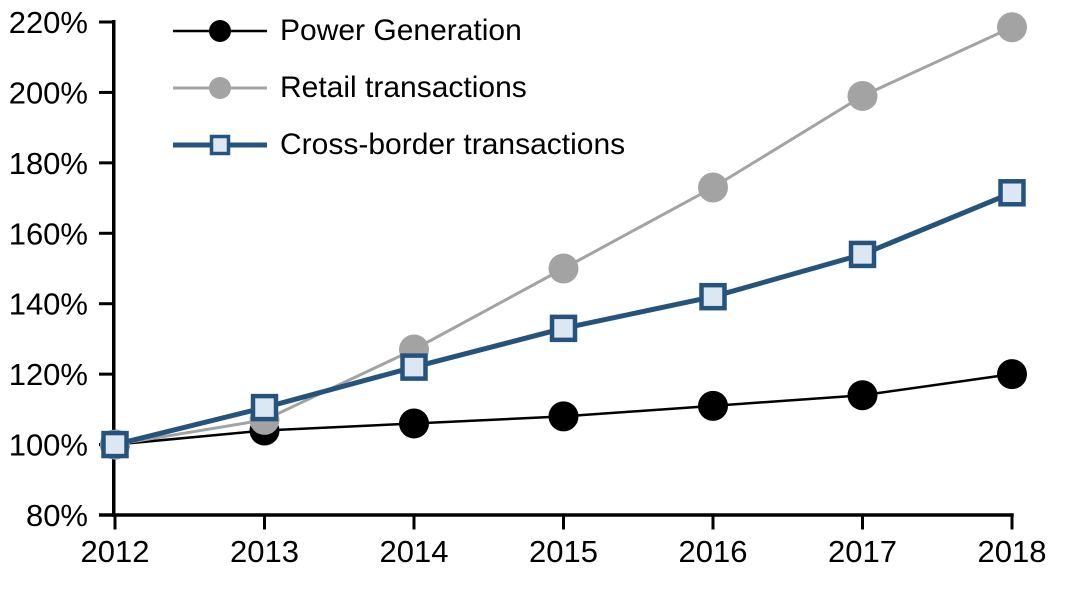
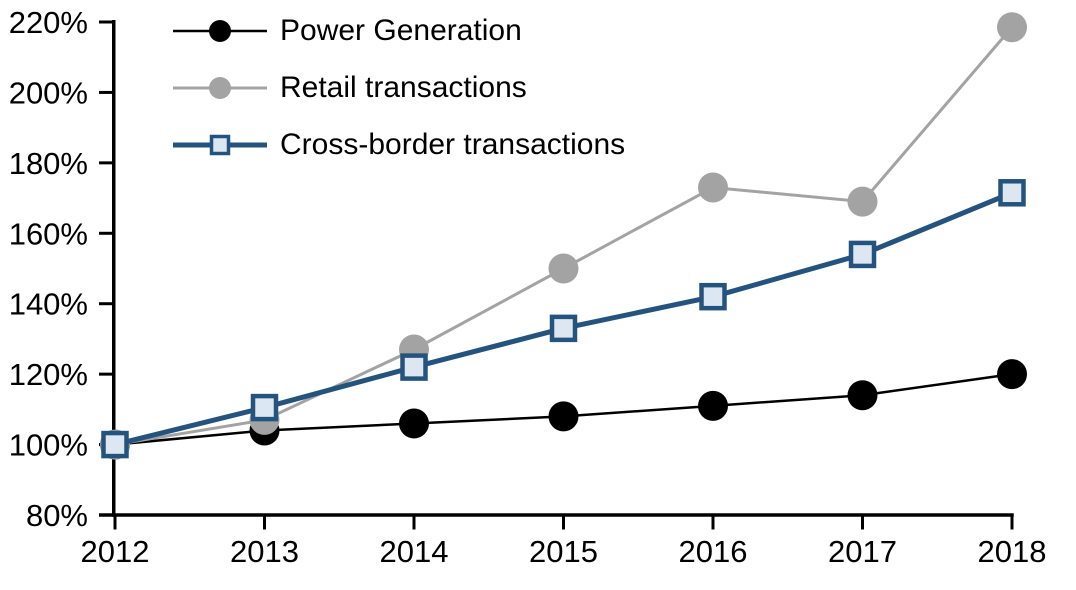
Retail transactions/2017: 199% -> 169%
